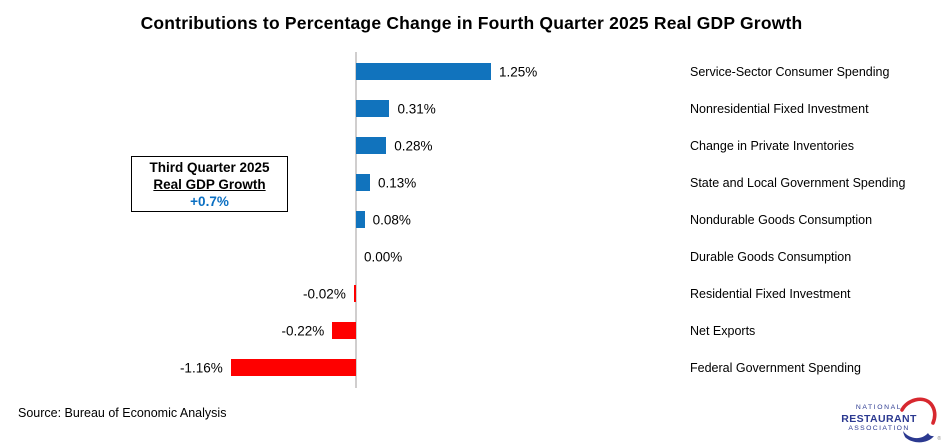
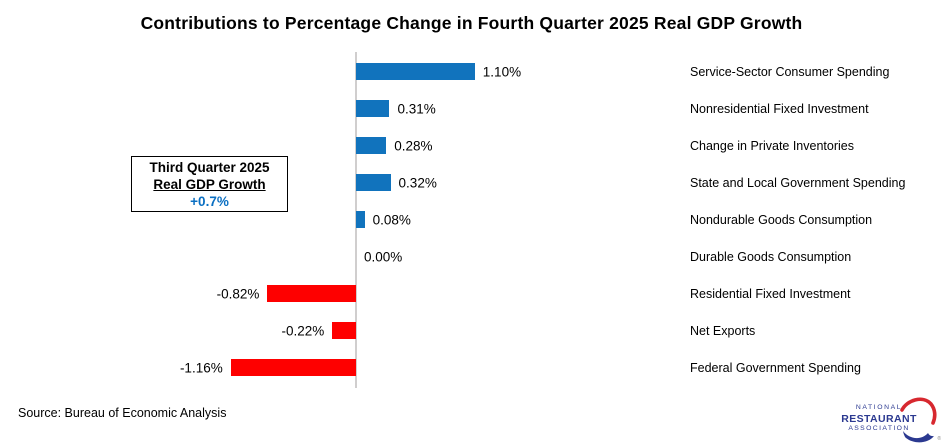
Service-Sector Consumer Spending: 1.25% -> 1.10%
State and Local Government Spending: 0.13% -> 0.32%
Residential Fixed Investment: -0.02% -> -0.82%
